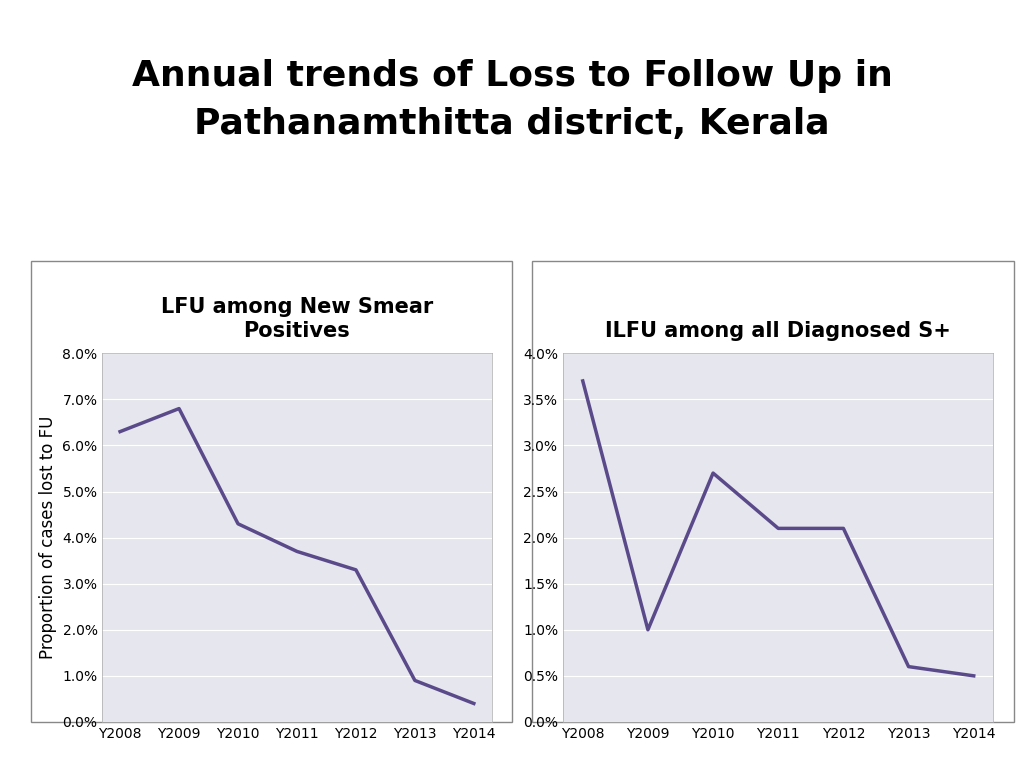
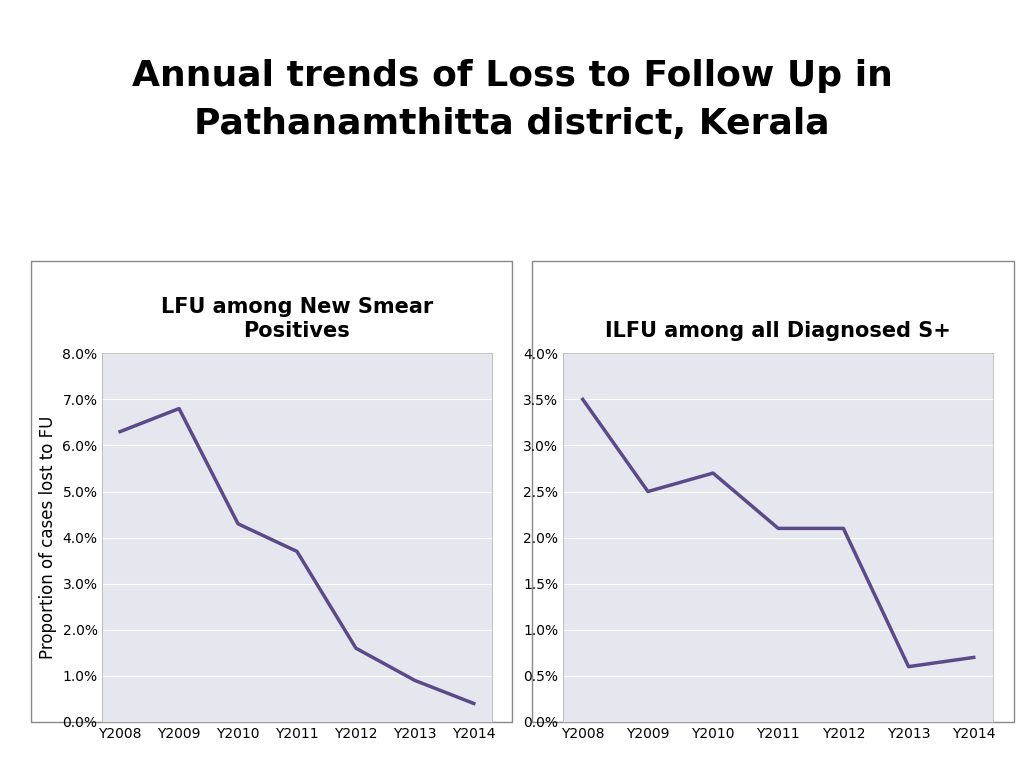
LFU among New Smear Positives/Y2012: 3.3% -> 1.6%
ILFU among all Diagnosed S+/Y2008: 3.7% -> 3.5%
ILFU among all Diagnosed S+/Y2009: 1.0% -> 2.5%
ILFU among all Diagnosed S+/Y2014: 0.5% -> 0.7%
